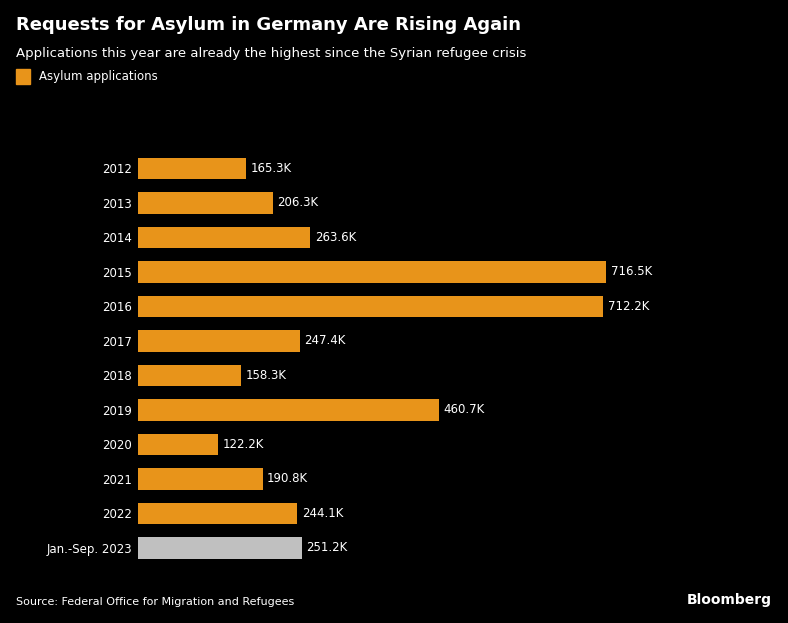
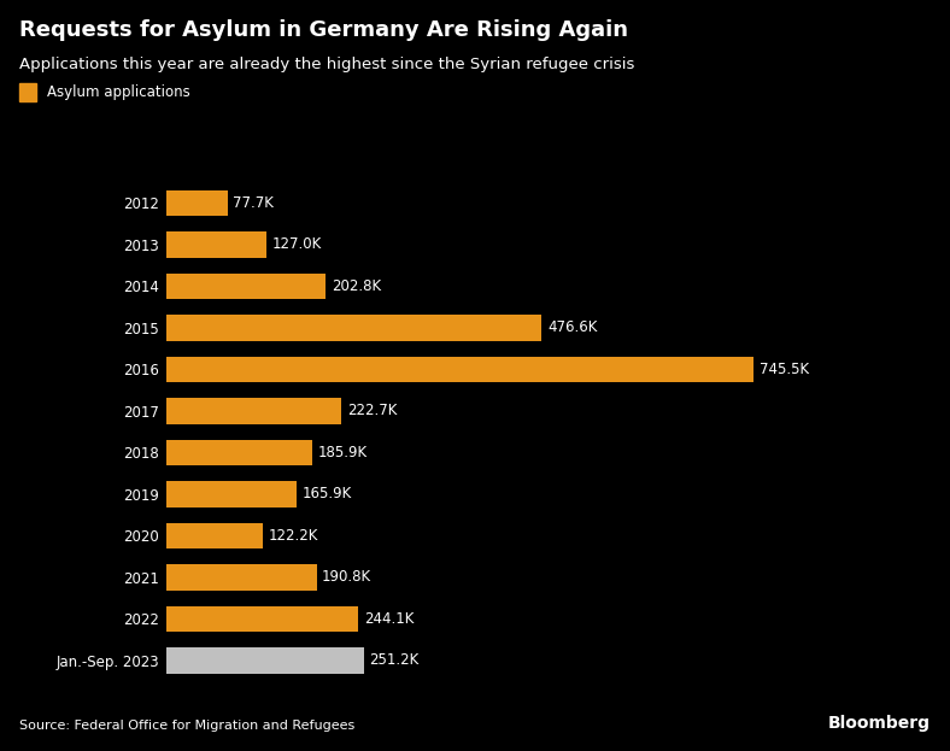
2012: 165.3K -> 77.7K
2013: 206.3K -> 127.0K
2014: 263.6K -> 202.8K
2015: 716.5K -> 476.6K
2016: 712.2K -> 745.5K
2017: 247.4K -> 222.7K
2018: 158.3K -> 185.9K
2019: 460.7K -> 165.9K
